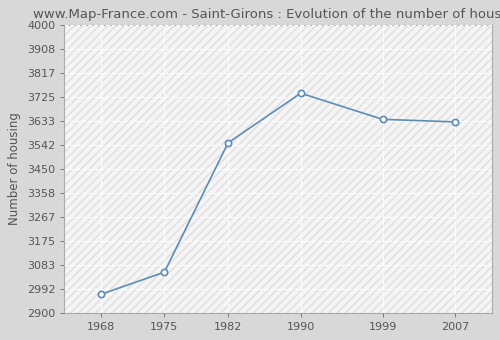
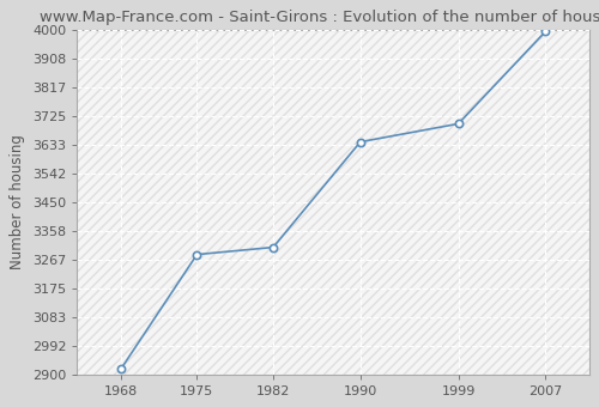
1968: 2970 -> 2916
1975: 3055 -> 3283
1982: 3550 -> 3306
1990: 3740 -> 3643
1999: 3640 -> 3701
2007: 3630 -> 3996
